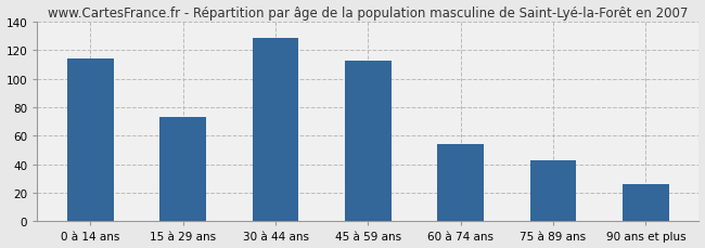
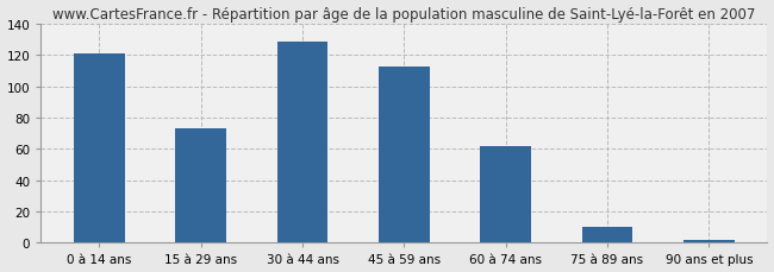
0 à 14 ans: 114 -> 121
60 à 74 ans: 54 -> 62
75 à 89 ans: 43 -> 10
90 ans et plus: 26 -> 2
